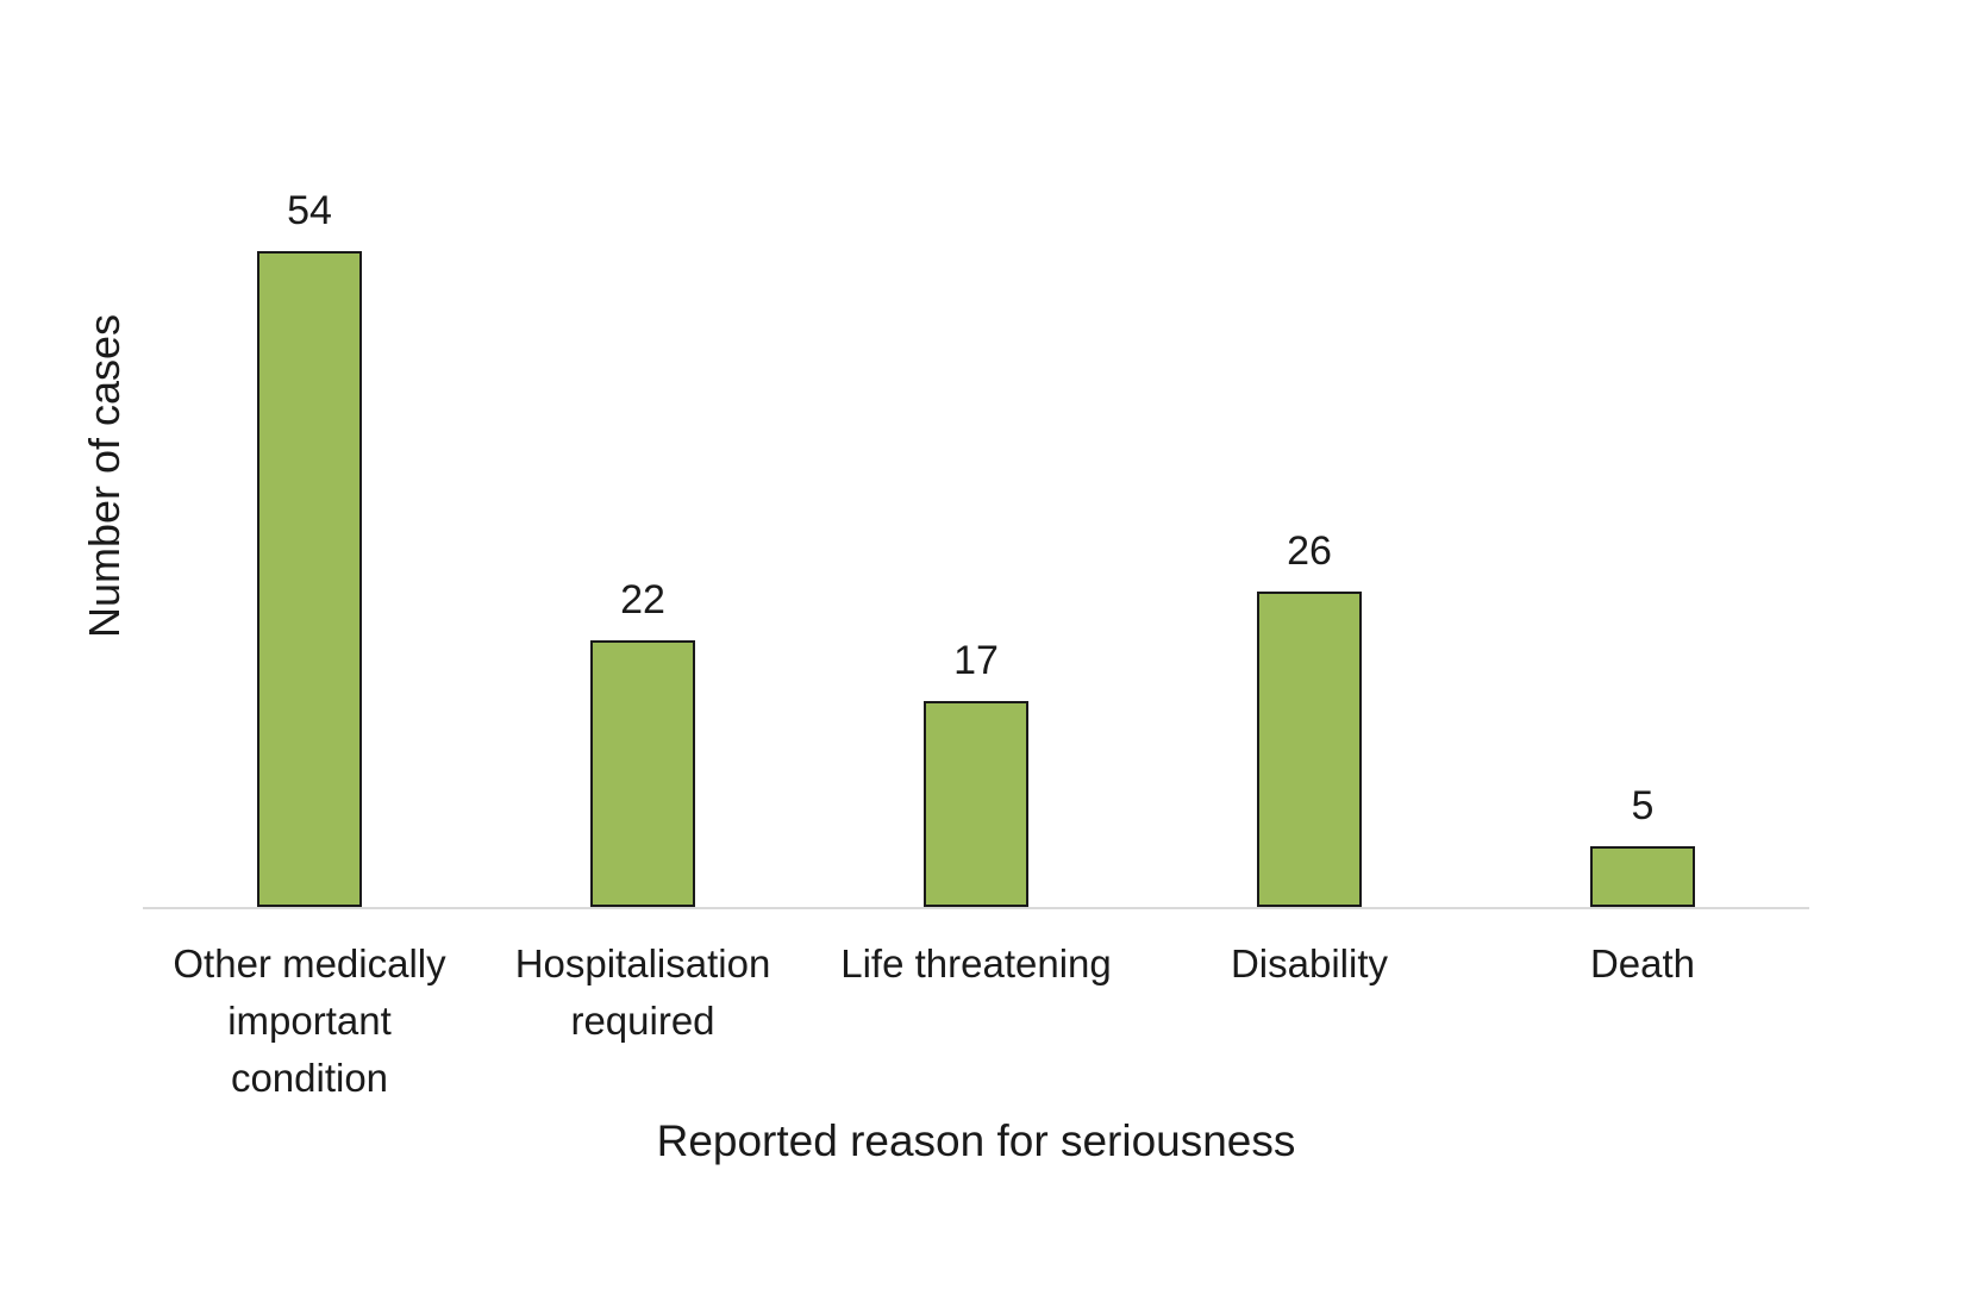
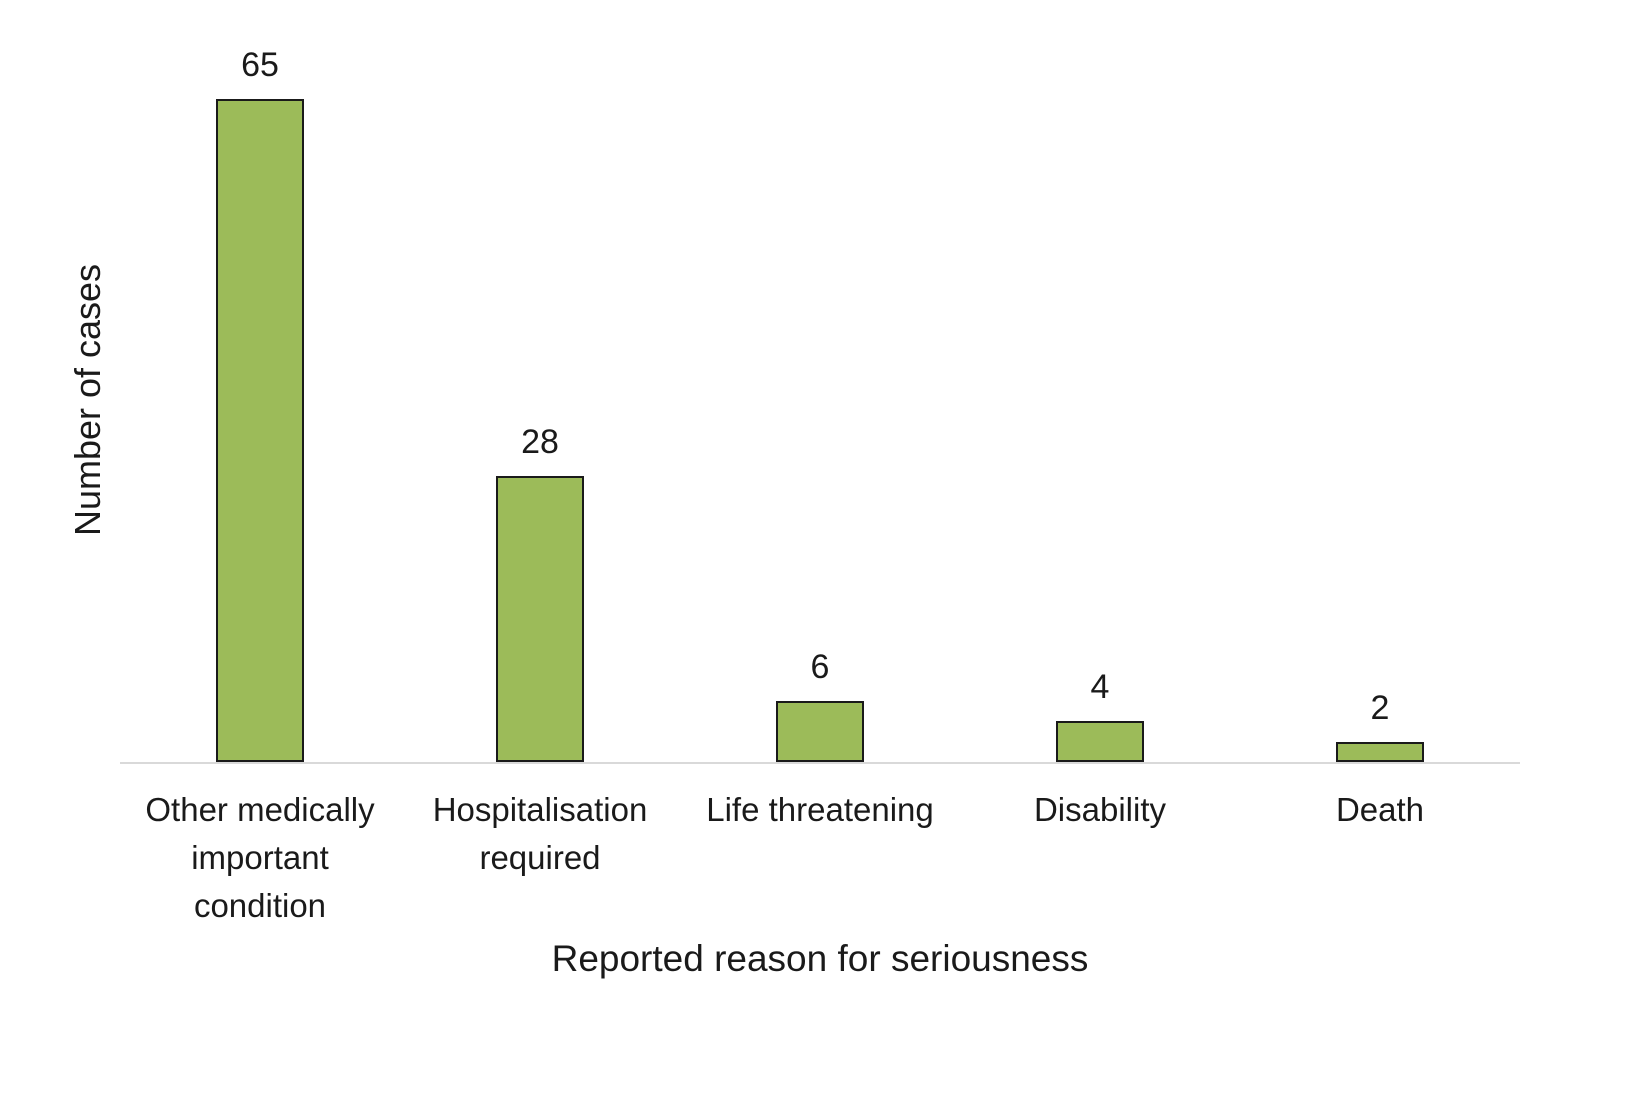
Other medically important condition: 54 -> 65
Hospitalisation required: 22 -> 28
Life threatening: 17 -> 6
Disability: 26 -> 4
Death: 5 -> 2
